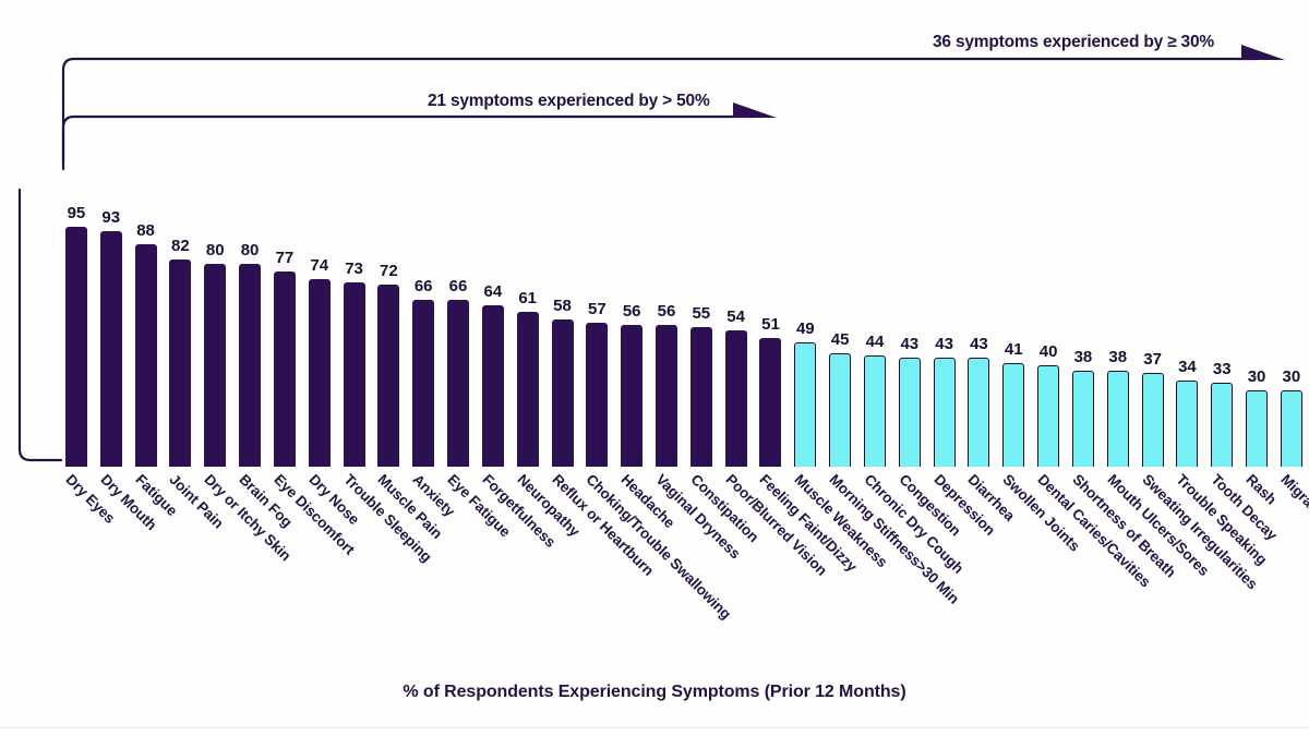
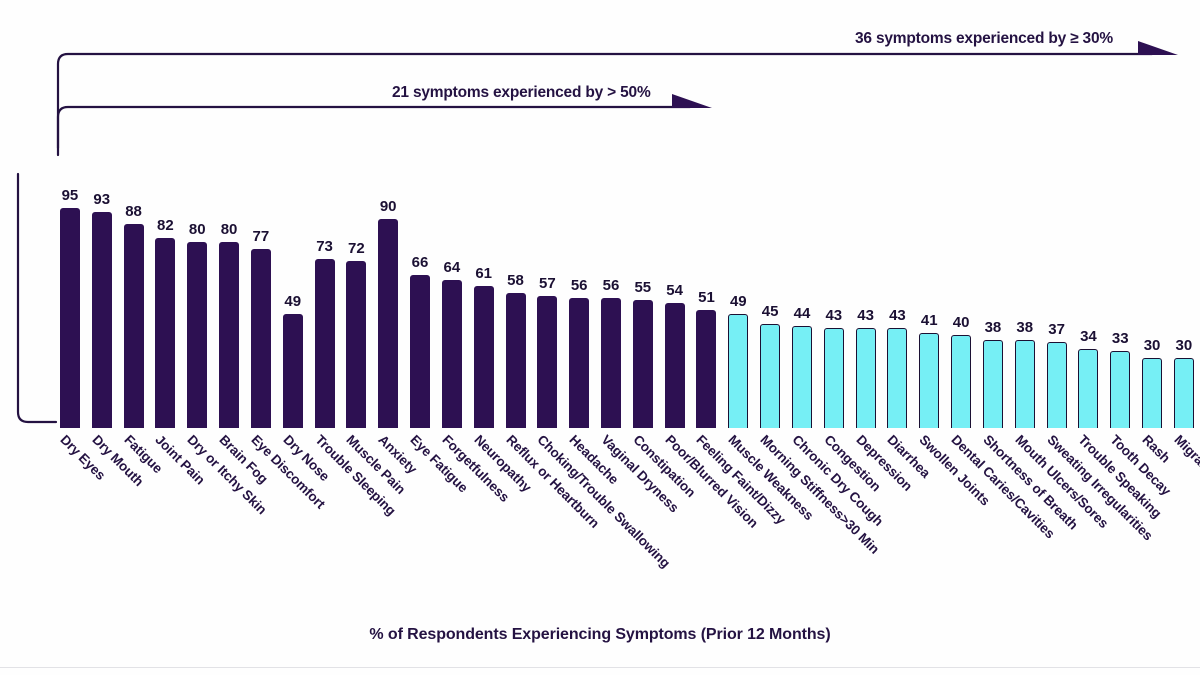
Dry Nose: 74 -> 49
Anxiety: 66 -> 90
